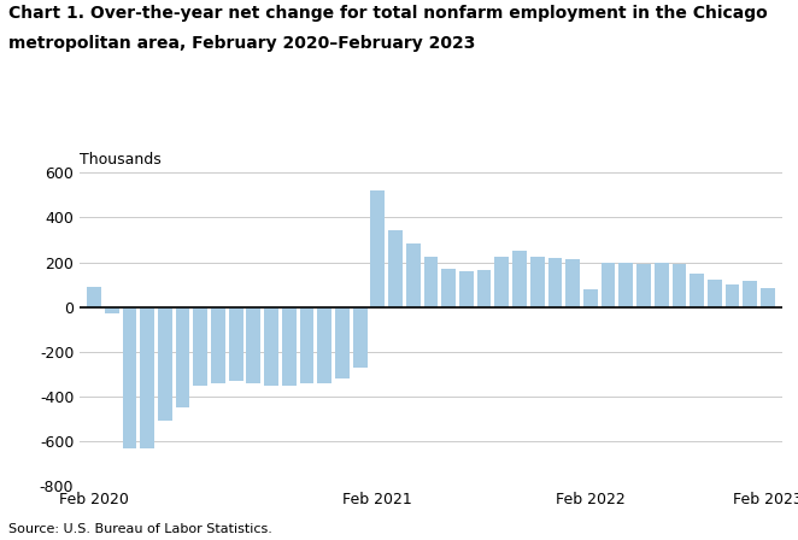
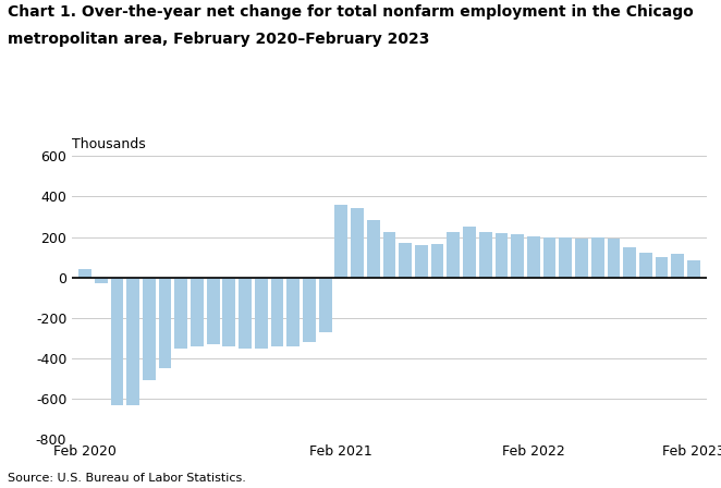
Feb 2020: 90 -> 40
Feb 2021: 520 -> 360
Feb 2022: 80 -> 200
